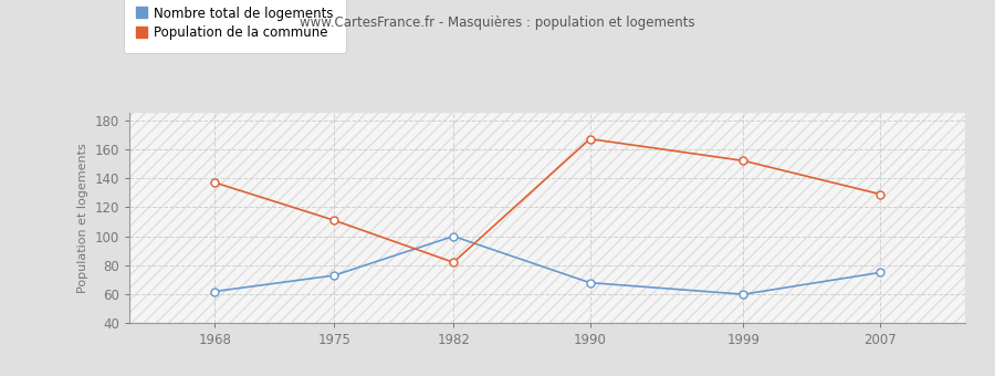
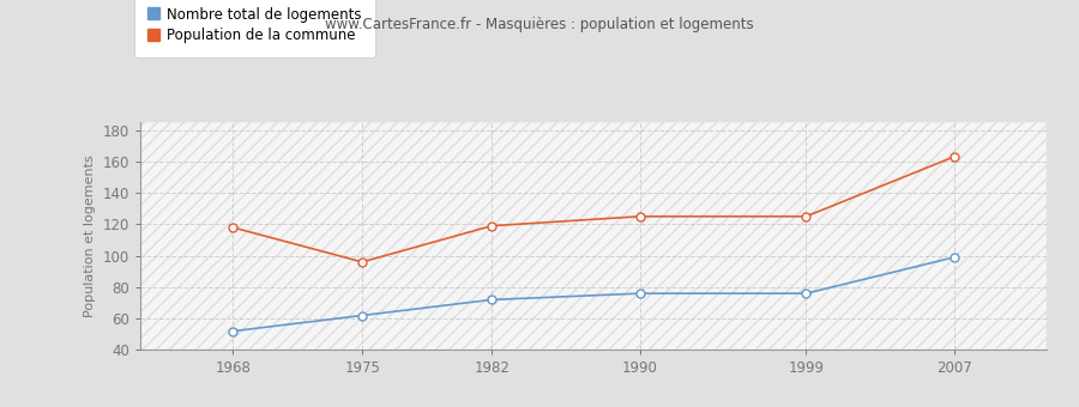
Nombre total de logements/1968: 62 -> 52
Population de la commune/1968: 137 -> 118
Nombre total de logements/1975: 73 -> 62
Population de la commune/1975: 111 -> 96
Nombre total de logements/1982: 100 -> 72
Population de la commune/1982: 82 -> 119
Nombre total de logements/1990: 68 -> 76
Population de la commune/1990: 167 -> 125
Nombre total de logements/1999: 60 -> 76
Population de la commune/1999: 152 -> 125
Nombre total de logements/2007: 75 -> 99
Population de la commune/2007: 129 -> 163
